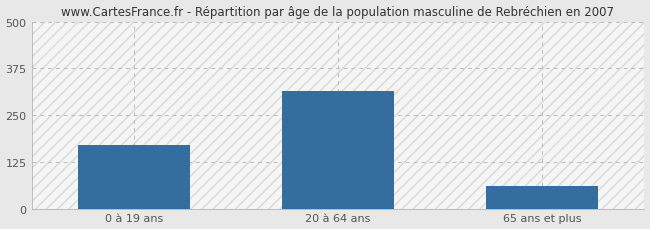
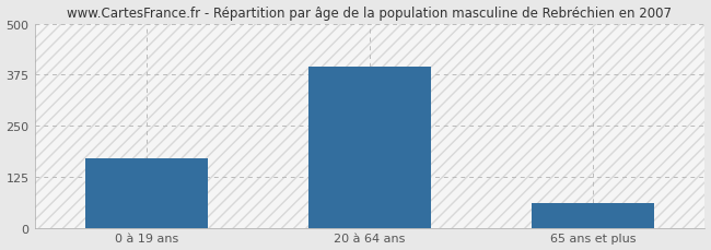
20 à 64 ans: 315 -> 395
